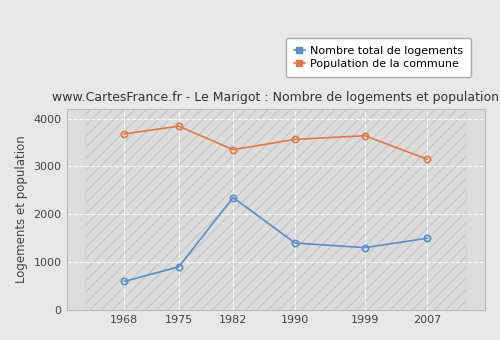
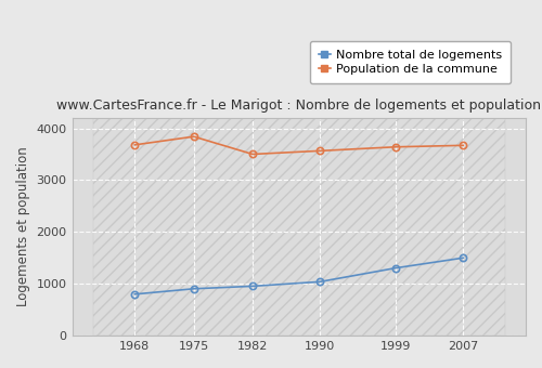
Nombre total de logements/1968: 600 -> 800
Nombre total de logements/1982: 2350 -> 960
Population de la commune/1982: 3350 -> 3500
Nombre total de logements/1990: 1400 -> 1040
Population de la commune/2007: 3150 -> 3670
